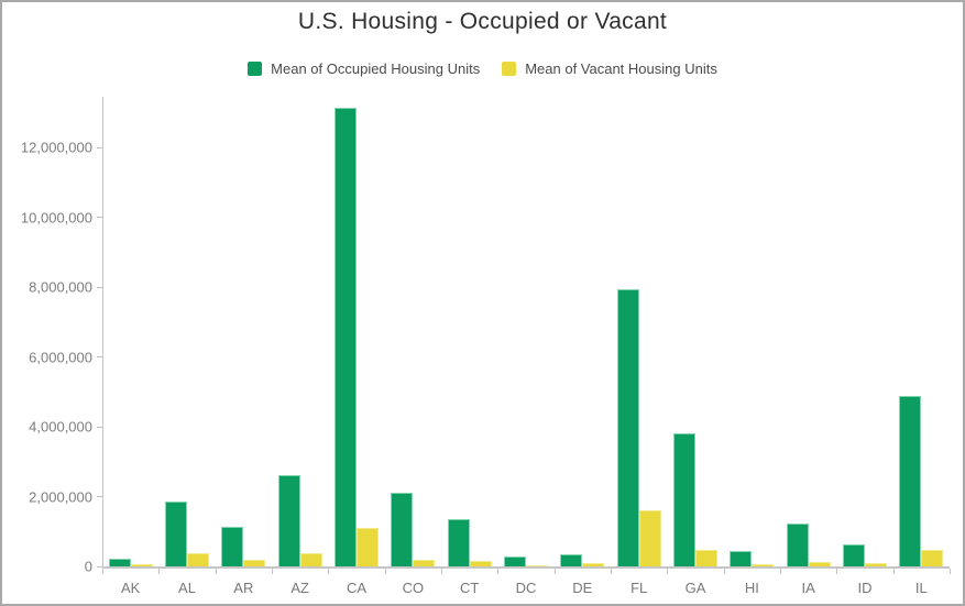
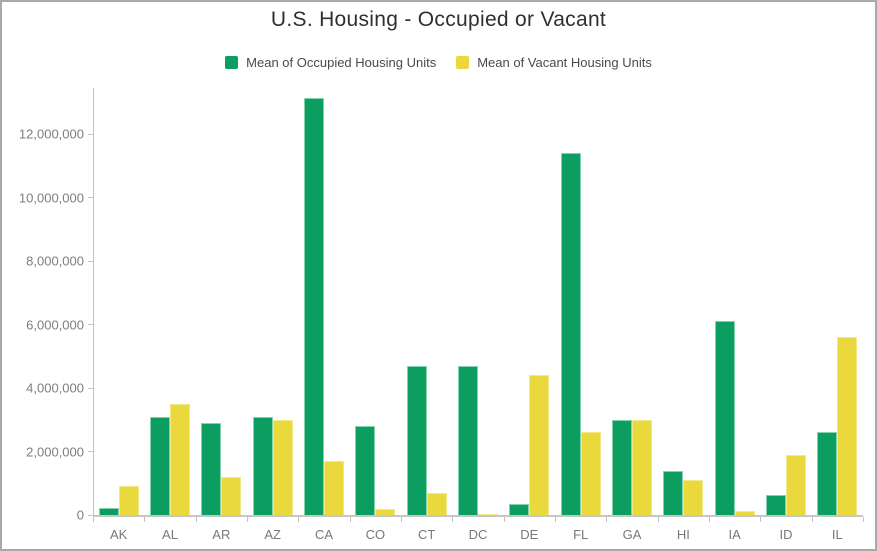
Mean of Vacant Housing Units/AK: 100000 -> 900000
Mean of Occupied Housing Units/AL: 1900000 -> 3100000
Mean of Vacant Housing Units/AL: 400000 -> 3500000
Mean of Occupied Housing Units/AR: 1100000 -> 2900000
Mean of Vacant Housing Units/AR: 200000 -> 1200000
Mean of Occupied Housing Units/AZ: 2600000 -> 3100000
Mean of Vacant Housing Units/AZ: 400000 -> 3000000
Mean of Vacant Housing Units/CA: 1100000 -> 1700000
Mean of Occupied Housing Units/CO: 2100000 -> 2800000
Mean of Occupied Housing Units/CT: 1400000 -> 4700000
Mean of Vacant Housing Units/CT: 200000 -> 700000
Mean of Occupied Housing Units/DC: 300000 -> 4700000
Mean of Vacant Housing Units/DE: 100000 -> 4400000
Mean of Occupied Housing Units/FL: 7900000 -> 11400000
Mean of Vacant Housing Units/FL: 1600000 -> 2600000
Mean of Occupied Housing Units/GA: 3800000 -> 3000000
Mean of Vacant Housing Units/GA: 500000 -> 3000000
Mean of Occupied Housing Units/HI: 400000 -> 1400000
Mean of Vacant Housing Units/HI: 100000 -> 1100000
Mean of Occupied Housing Units/IA: 1200000 -> 6100000
Mean of Vacant Housing Units/ID: 100000 -> 1900000
Mean of Occupied Housing Units/IL: 4900000 -> 2600000
Mean of Vacant Housing Units/IL: 500000 -> 5600000
